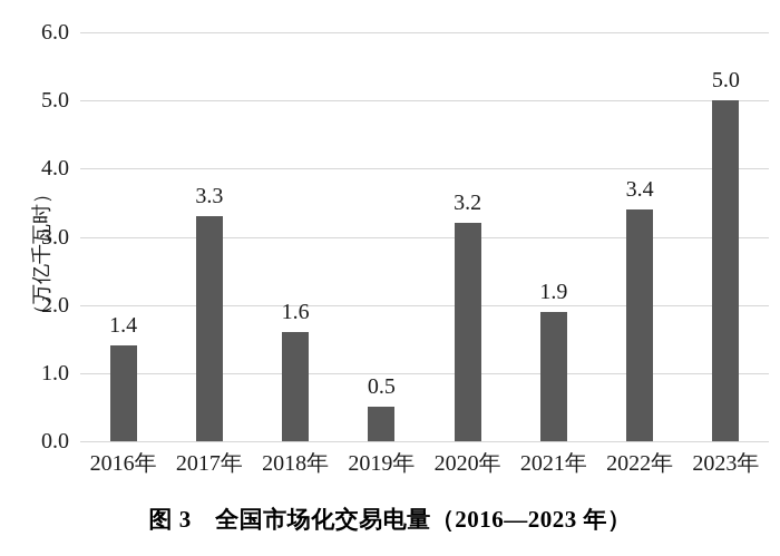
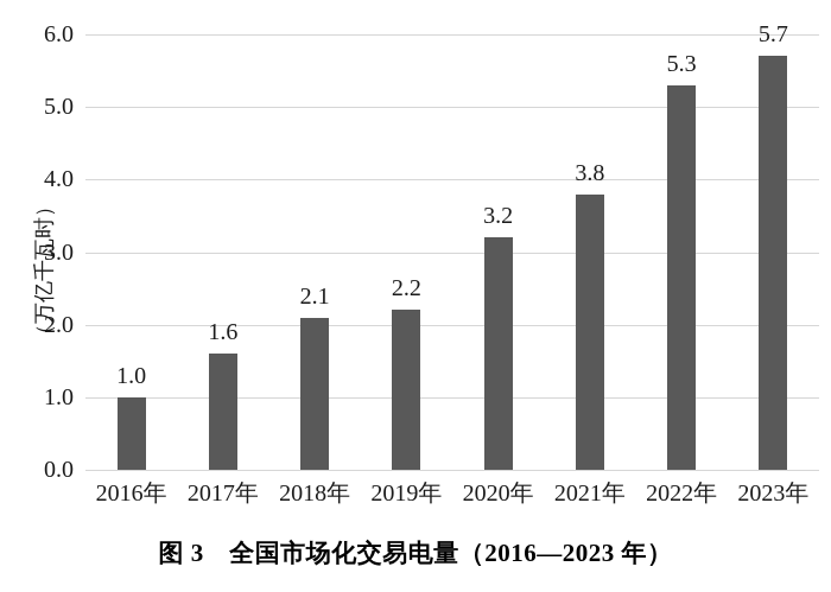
2016年: 1.4 -> 1.0
2017年: 3.3 -> 1.6
2018年: 1.6 -> 2.1
2019年: 0.5 -> 2.2
2021年: 1.9 -> 3.8
2022年: 3.4 -> 5.3
2023年: 5.0 -> 5.7
